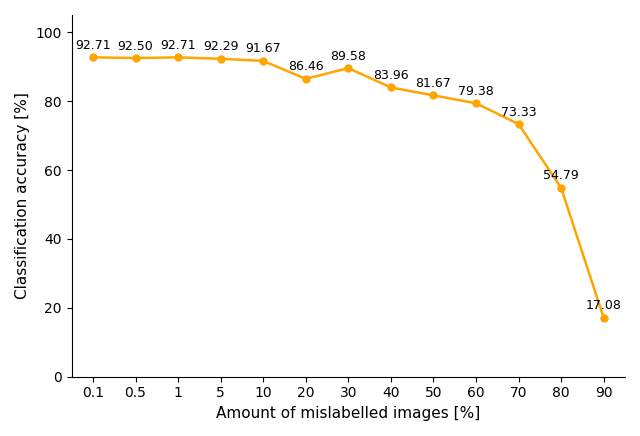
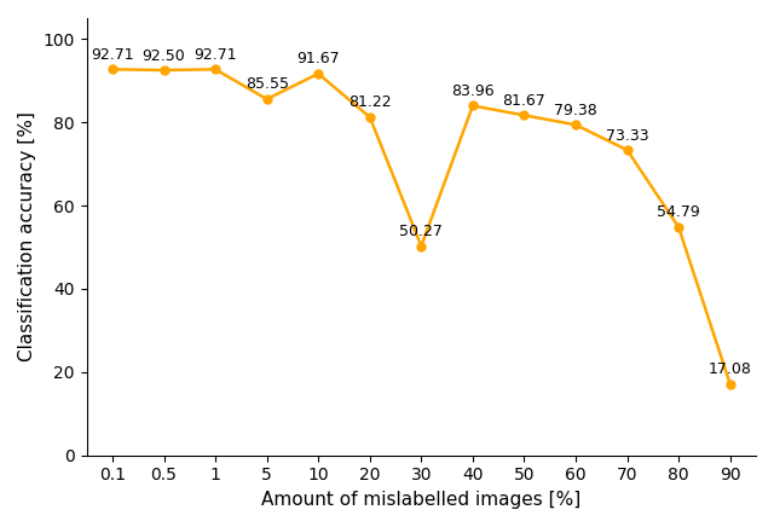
5: 92.29 -> 85.55
20: 86.46 -> 81.22
30: 89.58 -> 50.27
